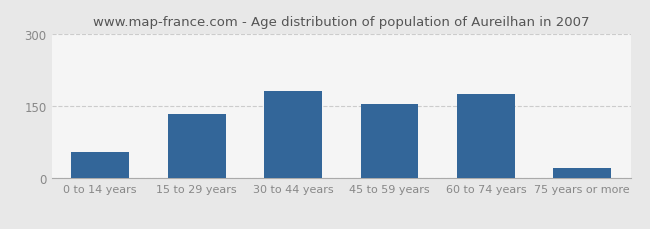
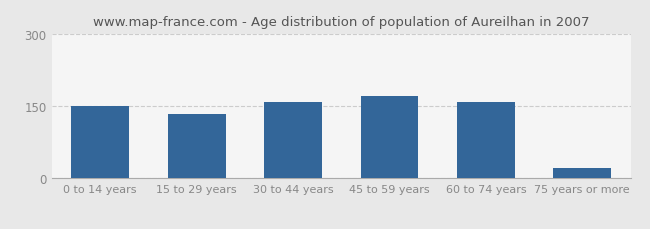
0 to 14 years: 55 -> 149
30 to 44 years: 180 -> 158
45 to 59 years: 155 -> 170
60 to 74 years: 175 -> 158
